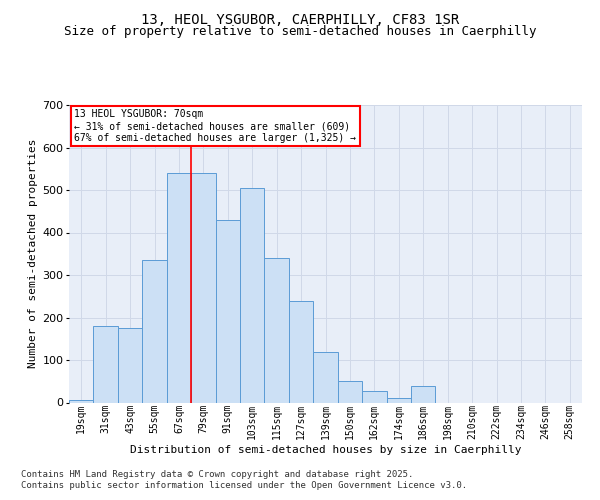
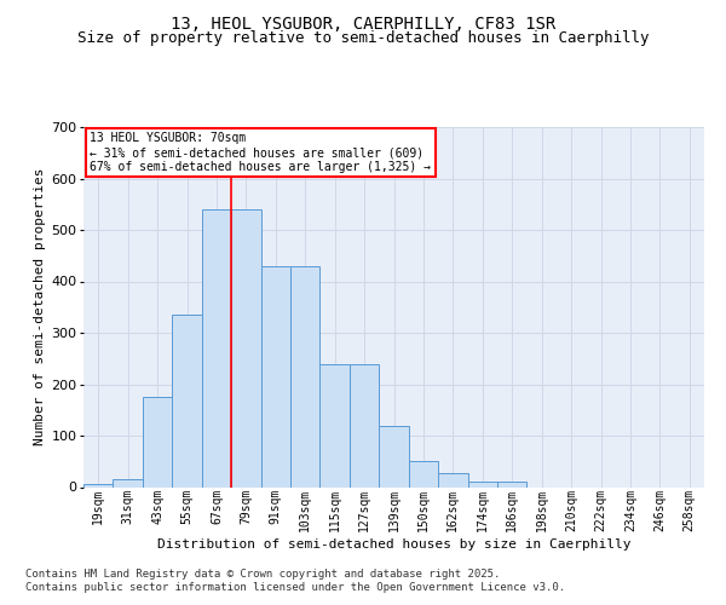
31sqm: 180 -> 15
103sqm: 505 -> 430
115sqm: 340 -> 240
186sqm: 40 -> 10
